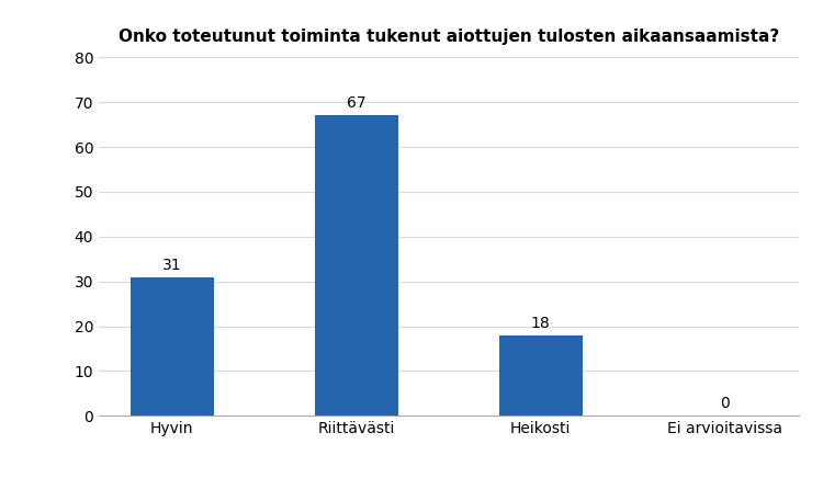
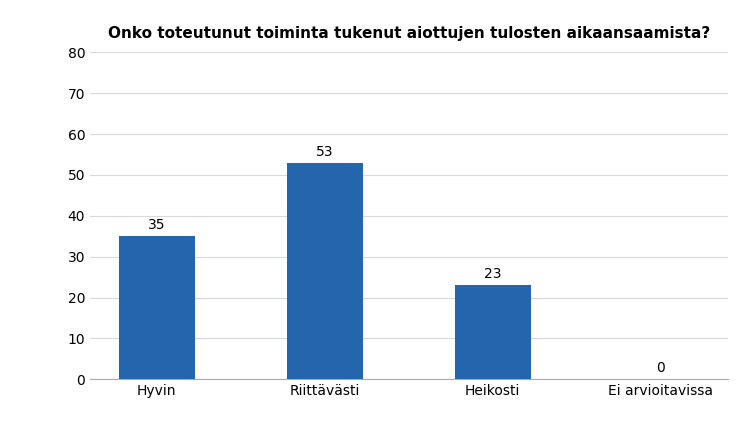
Hyvin: 31 -> 35
Riittävästi: 67 -> 53
Heikosti: 18 -> 23
